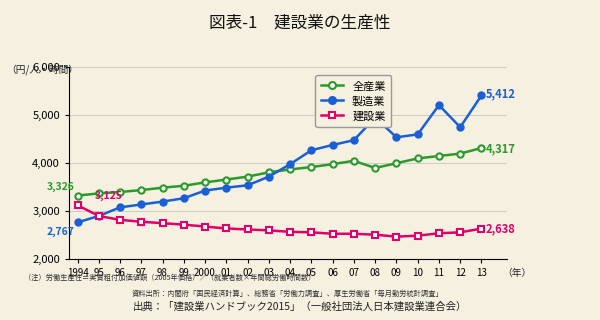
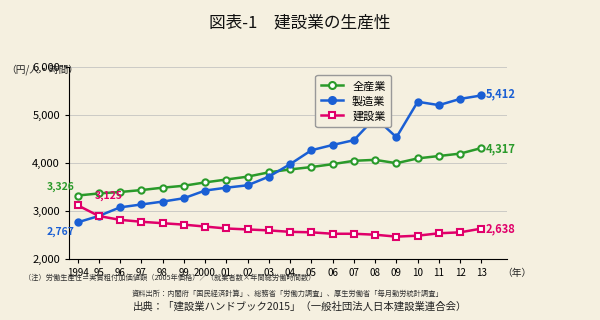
全産業/08: 3,900 -> 4,070
製造業/10: 4,600 -> 5,280
製造業/12: 4,750 -> 5,340
